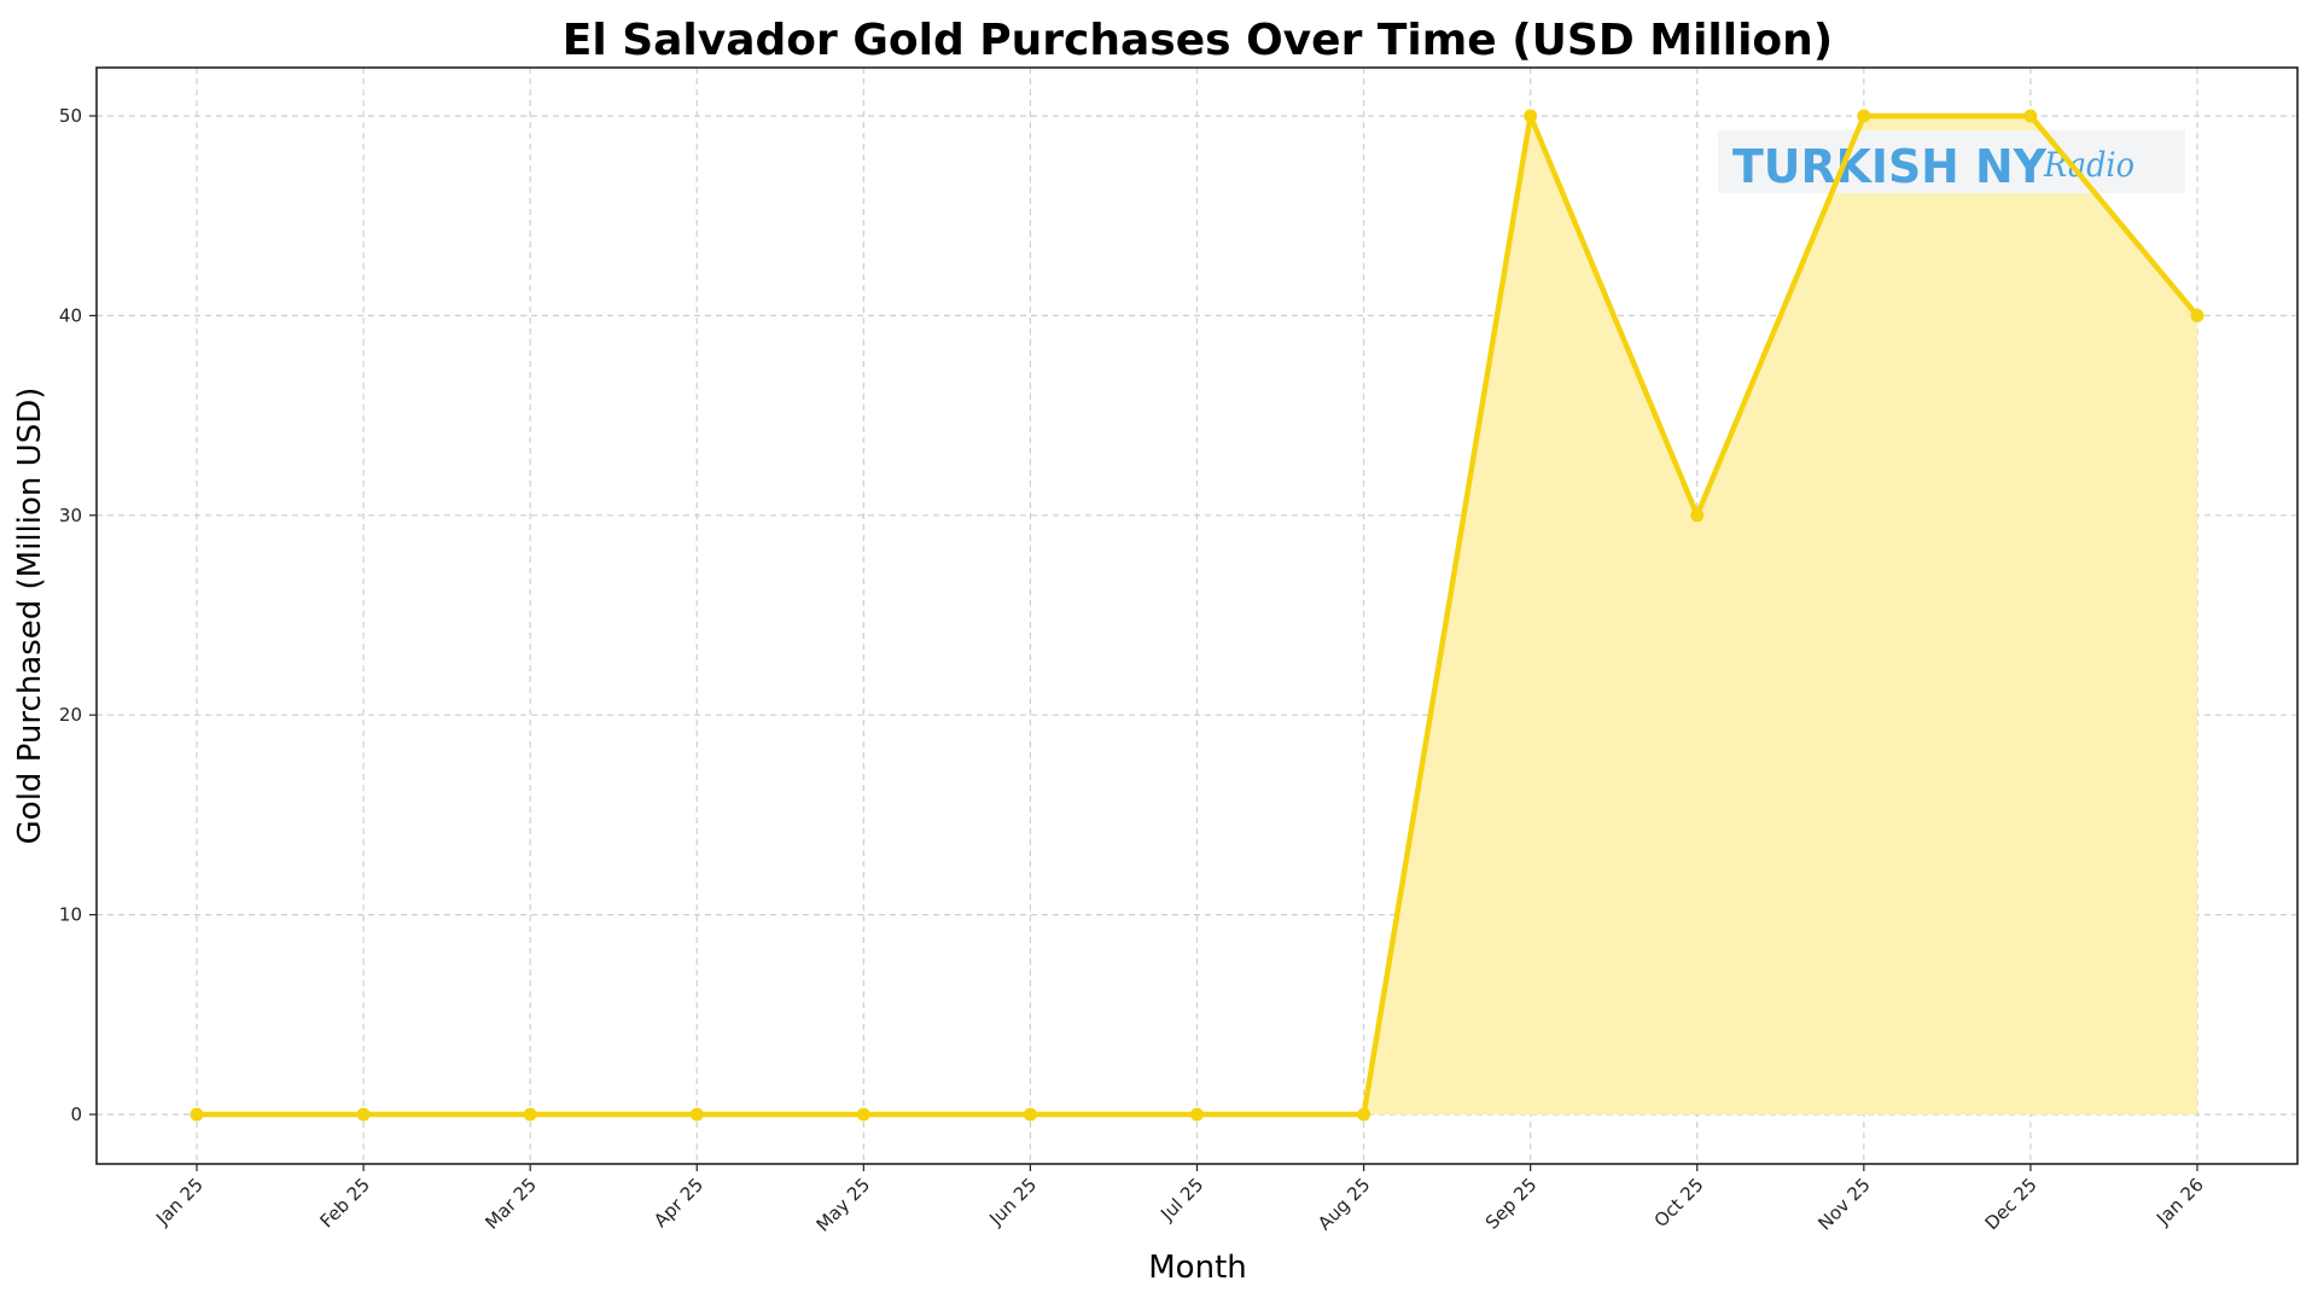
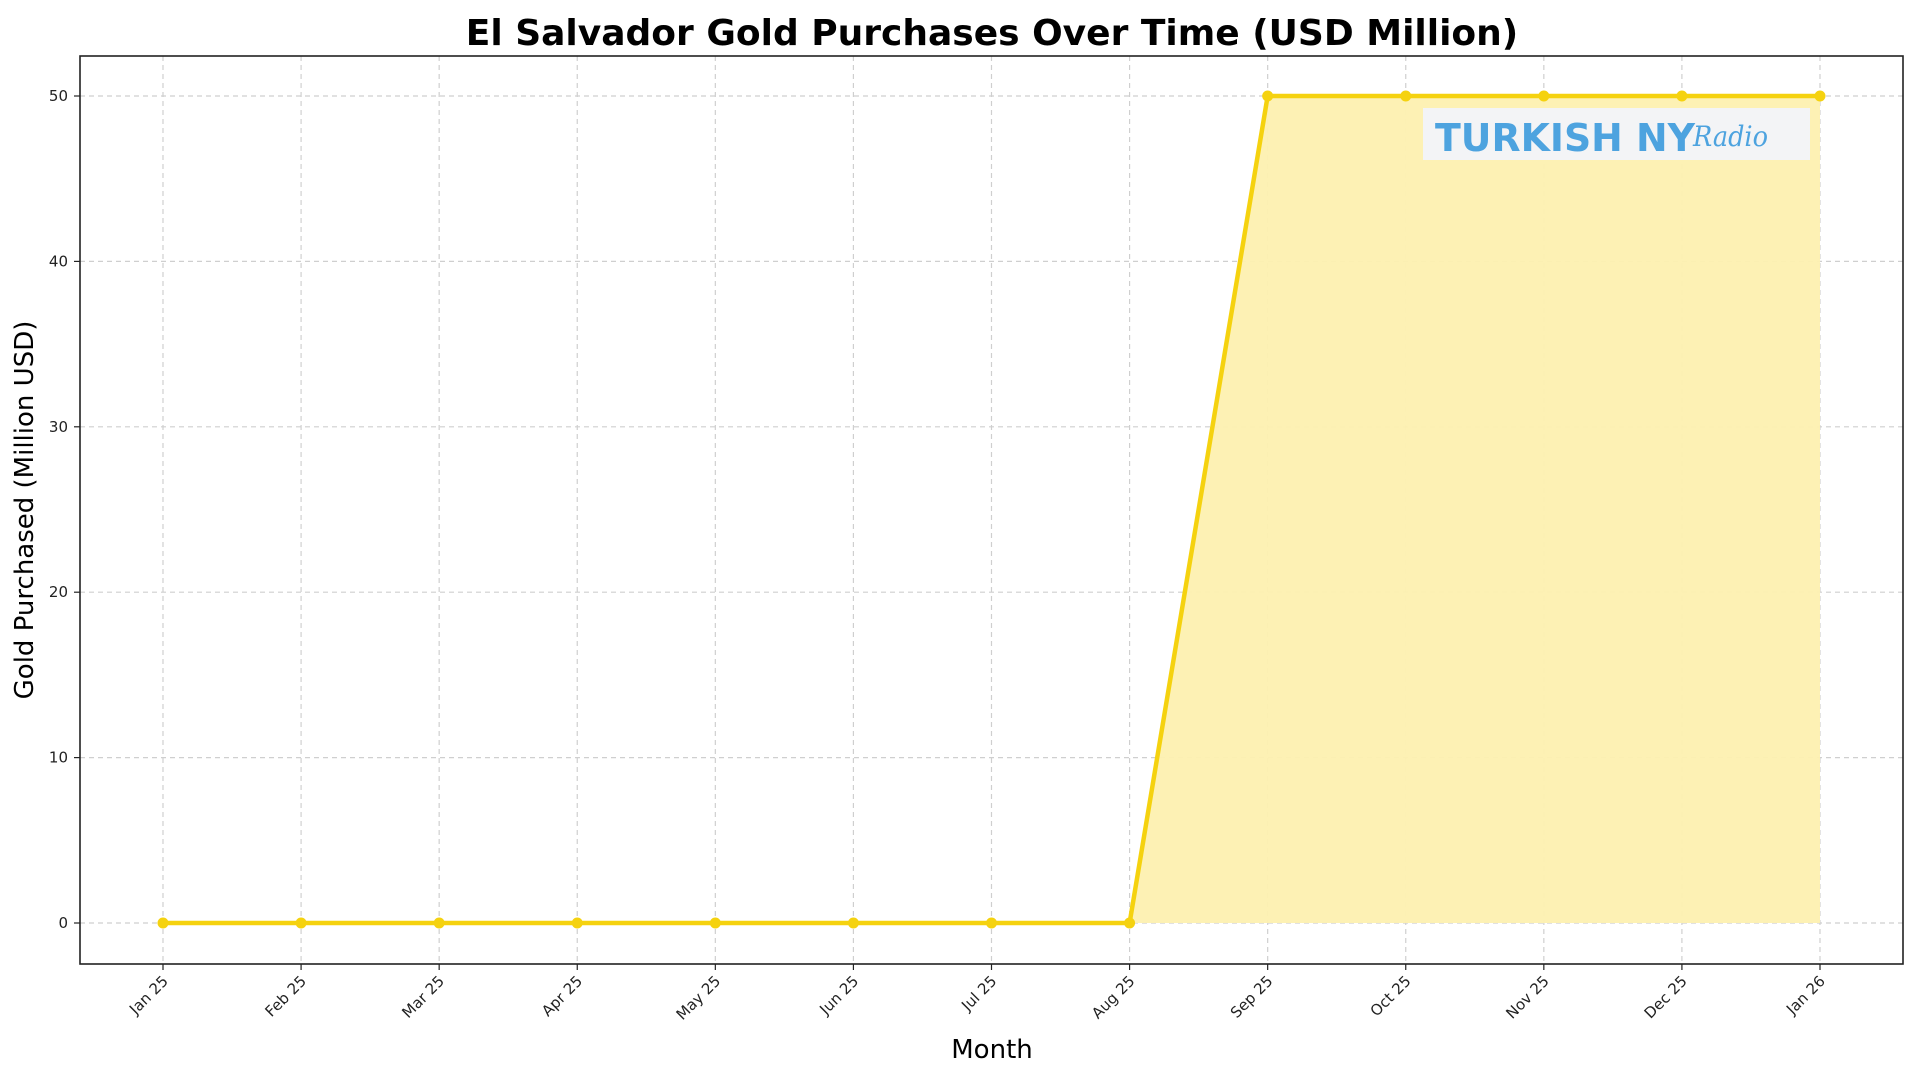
Oct 25: 30 -> 50
Jan 26: 40 -> 50
